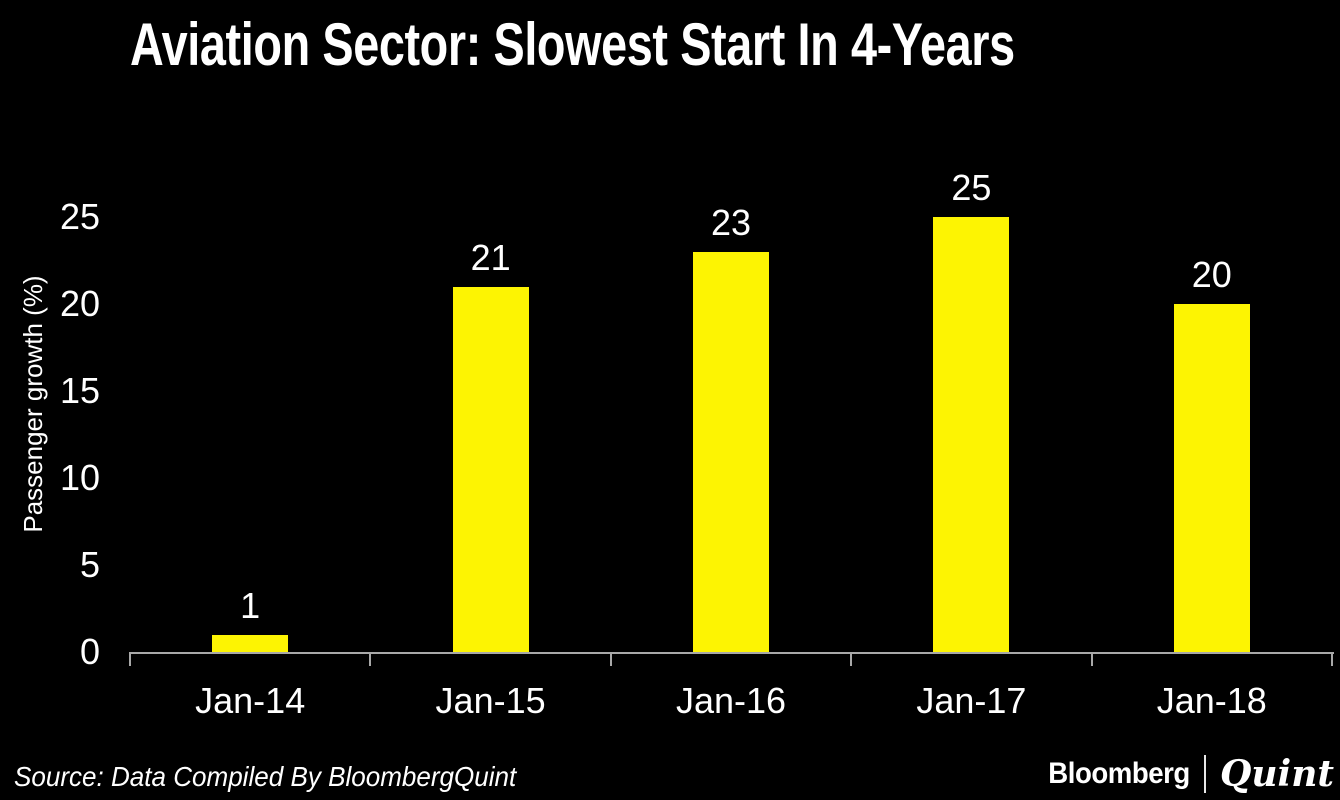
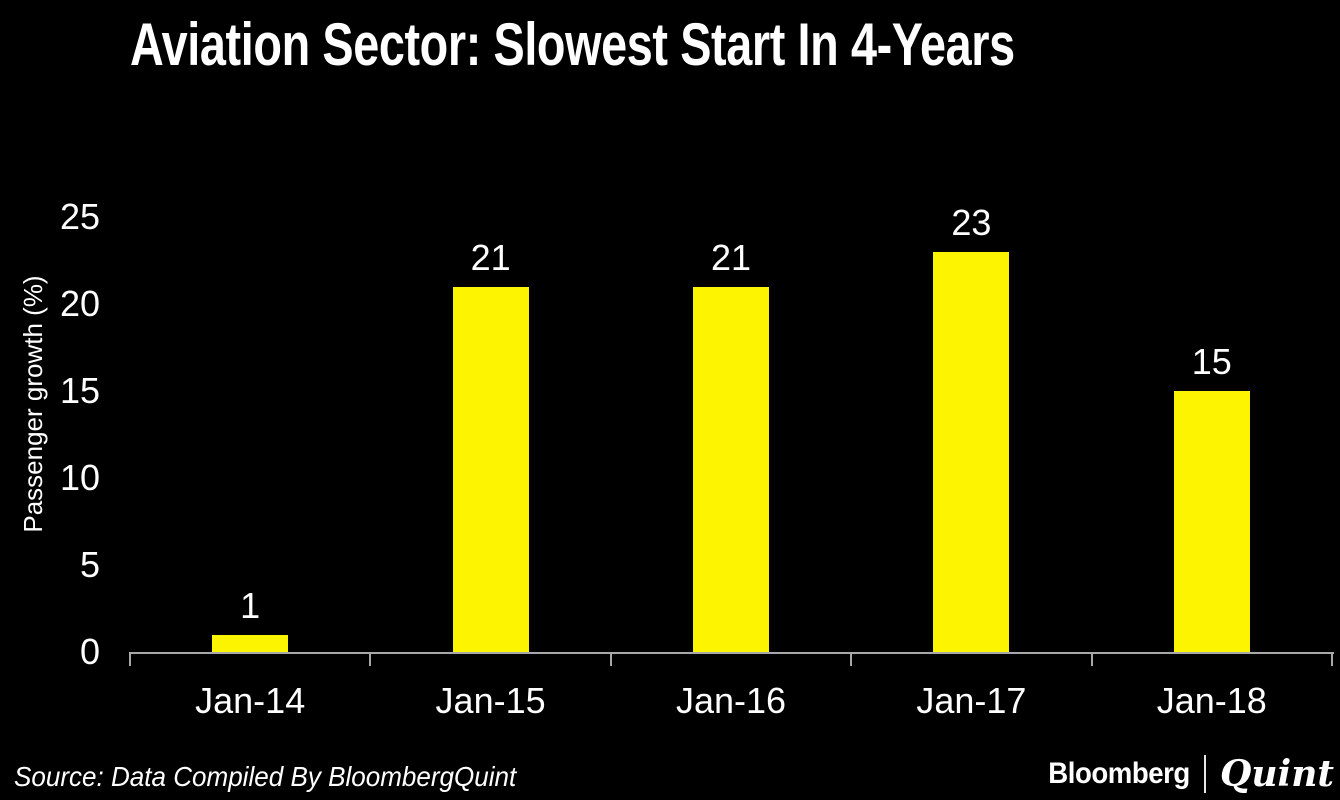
Jan-16: 23 -> 21
Jan-17: 25 -> 23
Jan-18: 20 -> 15
